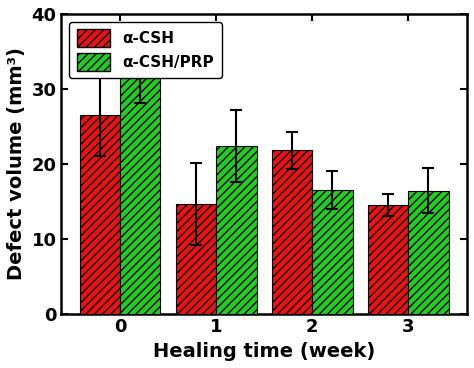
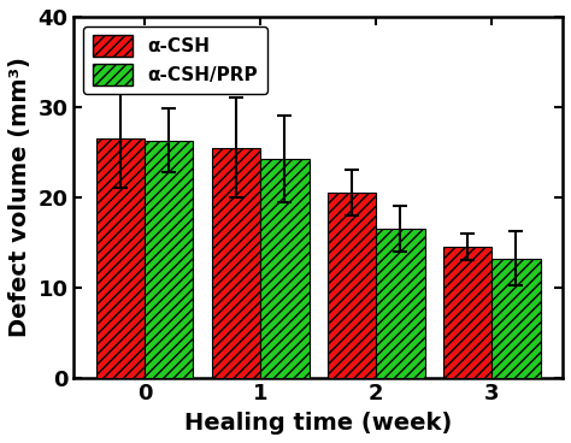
α-CSH/PRP/0: 31.6 -> 26.3
α-CSH/1: 14.6 -> 25.5
α-CSH/PRP/1: 22.4 -> 24.2
α-CSH/2: 21.8 -> 20.5
α-CSH/PRP/3: 16.4 -> 13.2
